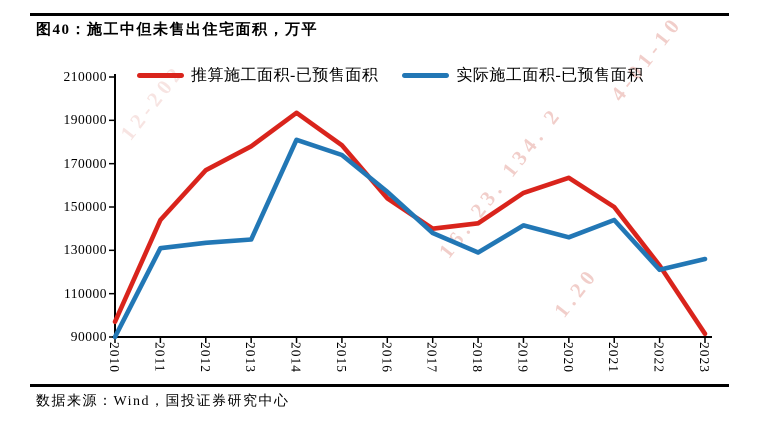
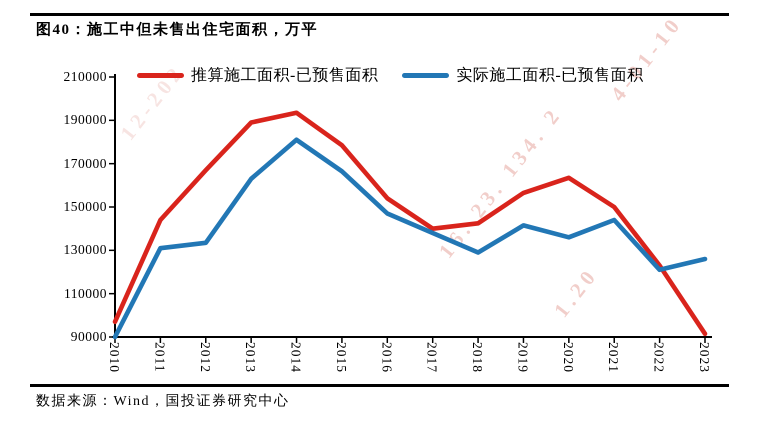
推算施工面积-已预售面积/2013: 178000 -> 189000
实际施工面积-已预售面积/2013: 135000 -> 163000
实际施工面积-已预售面积/2015: 174000 -> 166000
实际施工面积-已预售面积/2016: 157000 -> 147000
